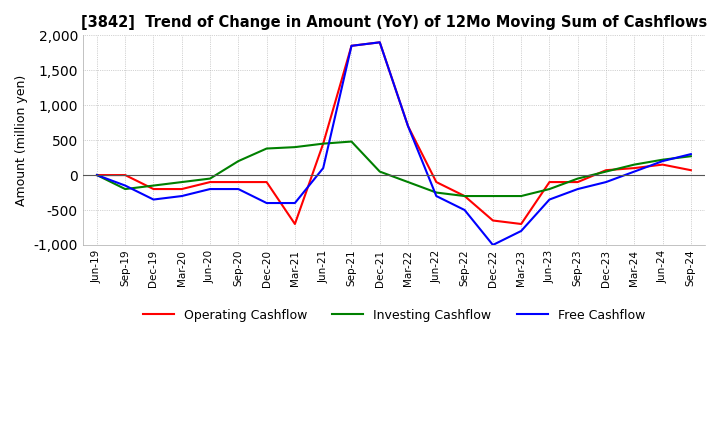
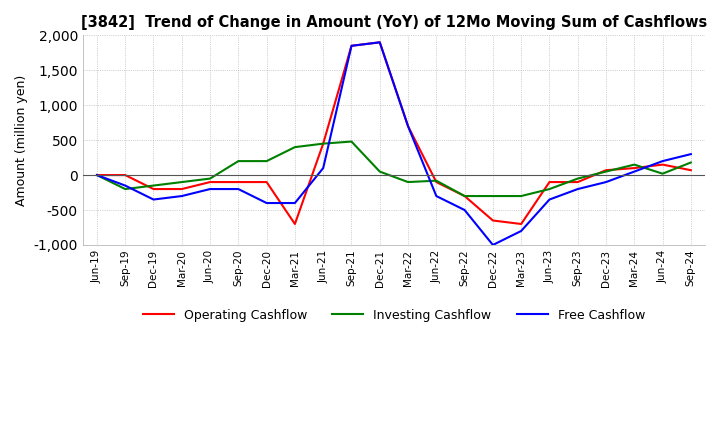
Investing Cashflow/Dec-20: 380 -> 200
Investing Cashflow/Jun-22: -250 -> -80
Investing Cashflow/Jun-24: 220 -> 20
Investing Cashflow/Sep-24: 270 -> 180
